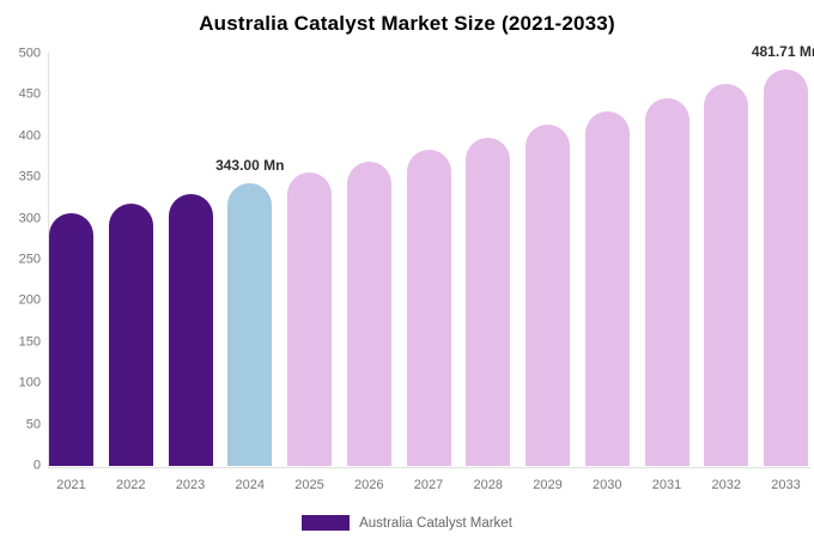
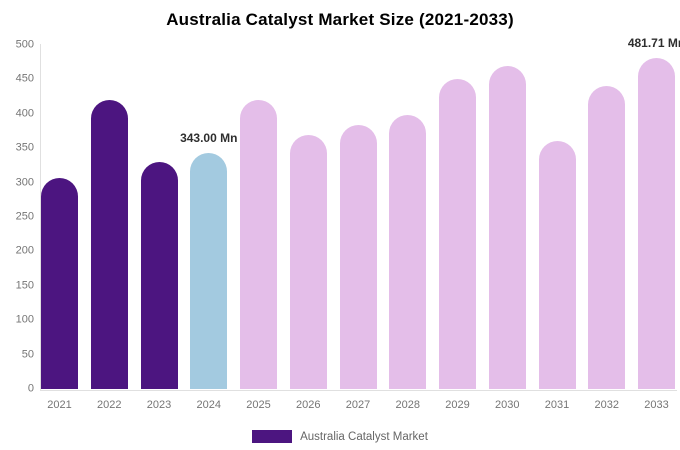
2022: 320 -> 420
2025: 360 -> 420
2029: 410 -> 450
2030: 430 -> 470
2031: 450 -> 360
2032: 460 -> 440
